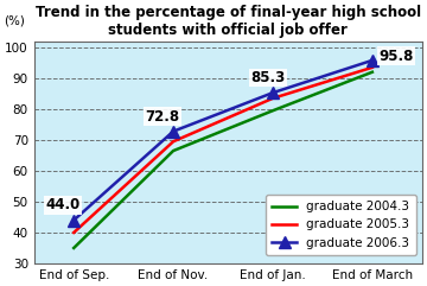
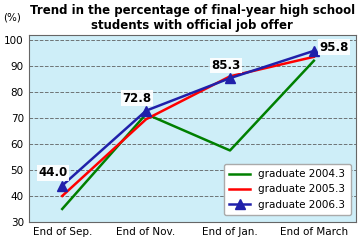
graduate 2004.3/End of Nov.: 66.5 -> 71.5
graduate 2004.3/End of Jan.: 79.5 -> 57.5
graduate 2005.3/End of Jan.: 83.5 -> 86.0
